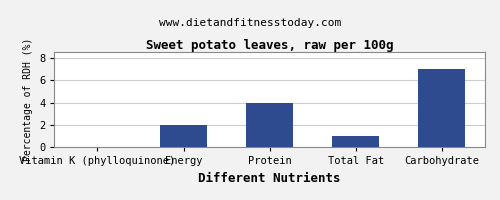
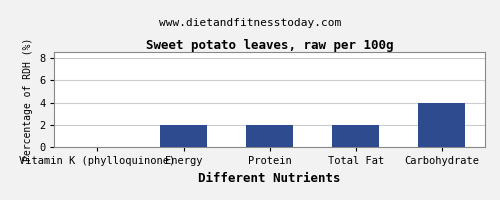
Protein: 4 -> 2
Total Fat: 1 -> 2
Carbohydrate: 7 -> 4
